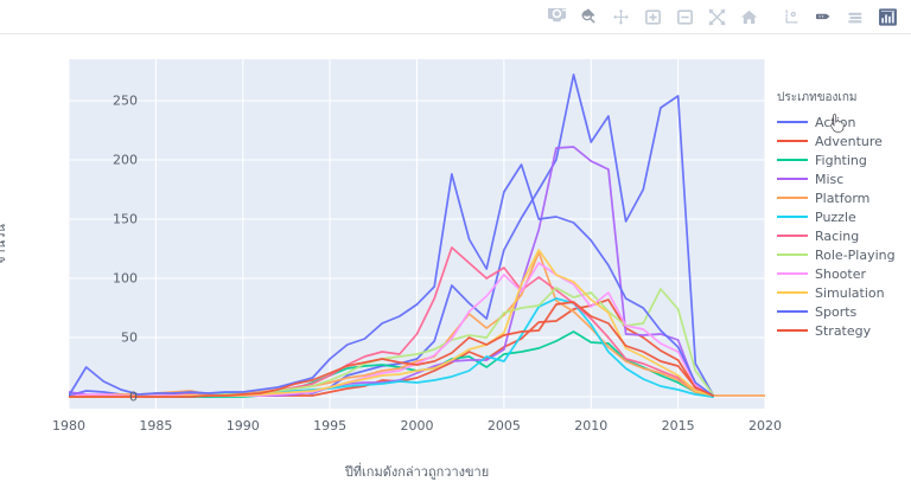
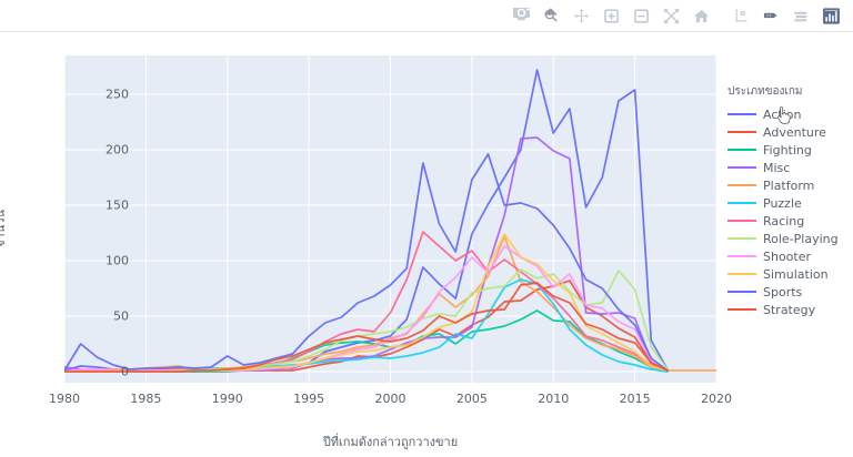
Sports/1990: 4 -> 14
